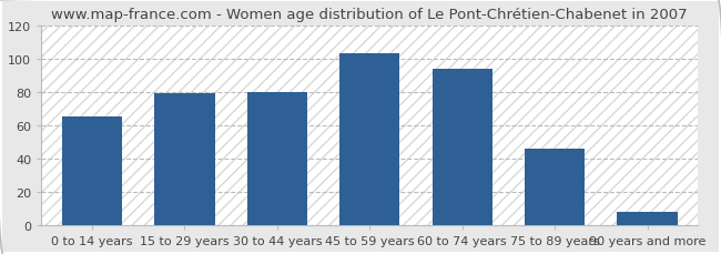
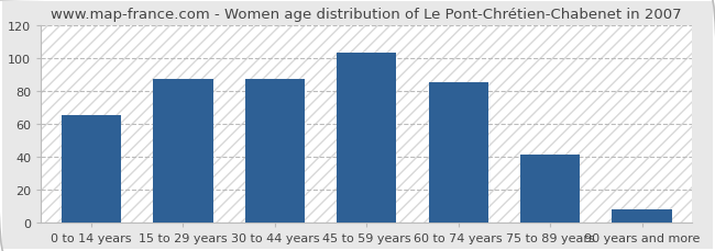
15 to 29 years: 79 -> 87
30 to 44 years: 80 -> 87
60 to 74 years: 94 -> 85
75 to 89 years: 46 -> 41
